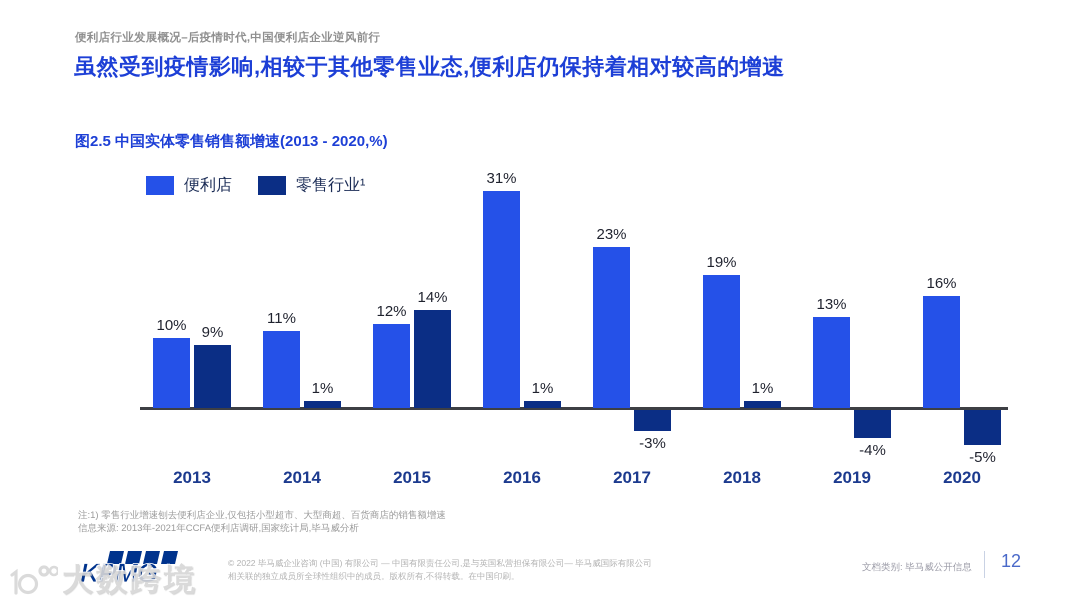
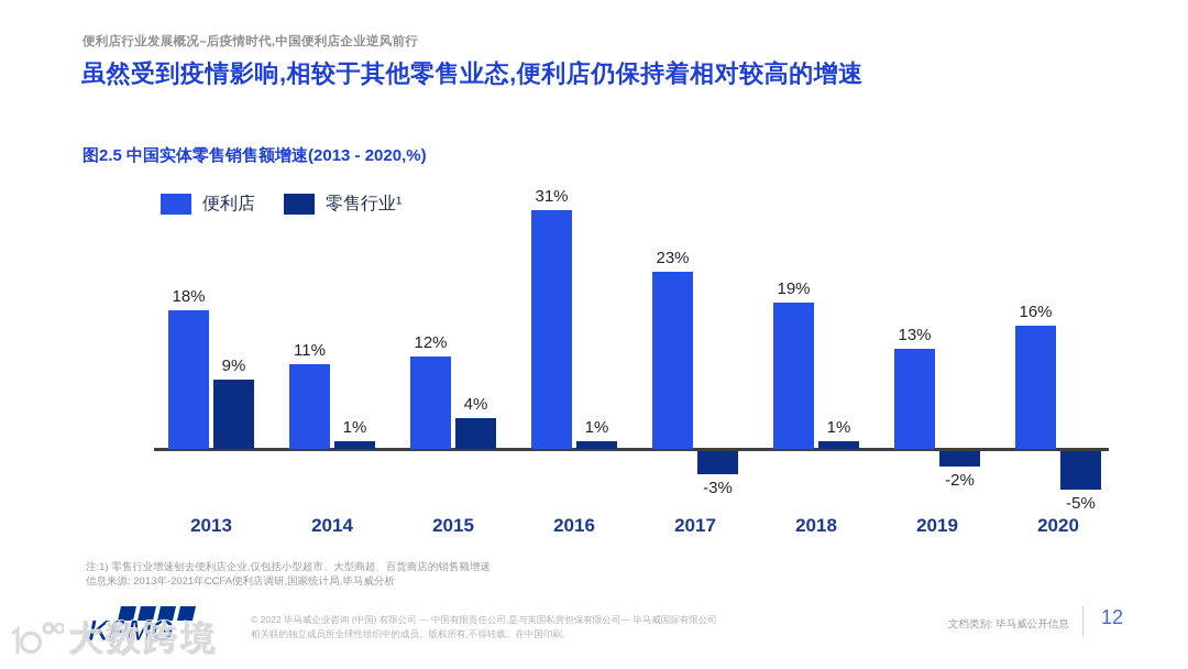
便利店/2013: 10% -> 18%
零售行业¹/2015: 14% -> 4%
零售行业¹/2019: -4% -> -2%
